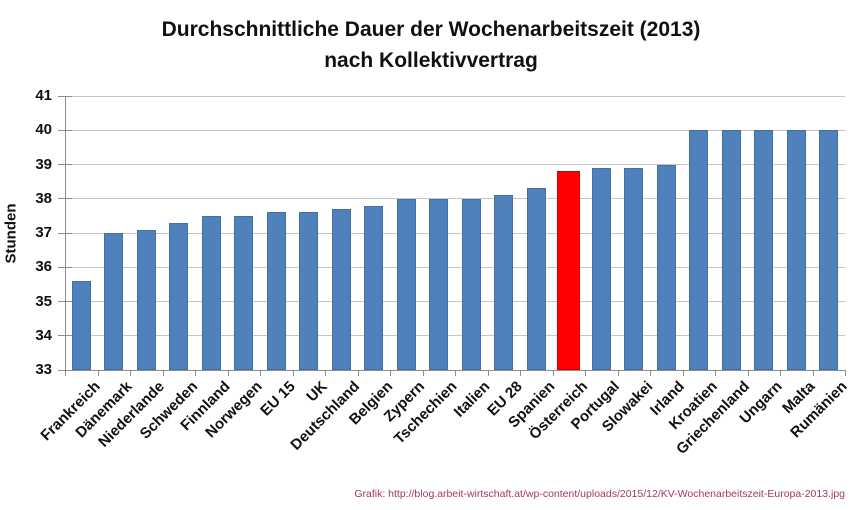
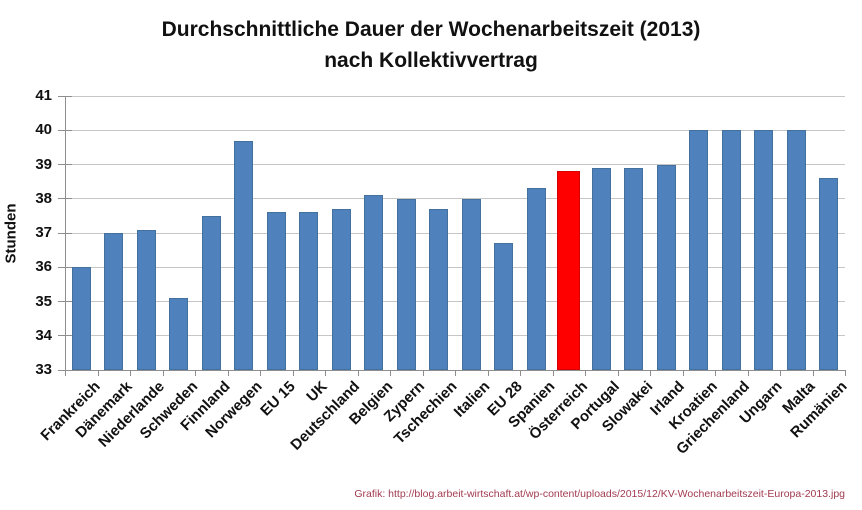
Frankreich: 35.6 -> 36.0
Schweden: 37.3 -> 35.1
Norwegen: 37.5 -> 39.7
Belgien: 37.8 -> 38.1
Tschechien: 38.0 -> 37.7
EU 28: 38.1 -> 36.7
Rumänien: 40.0 -> 38.6
